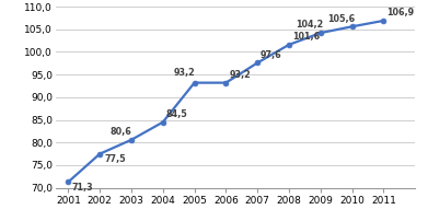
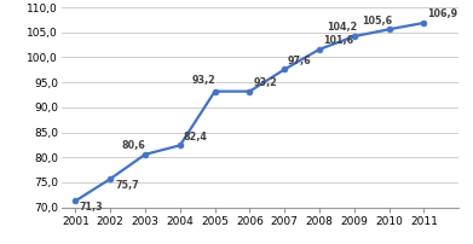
2002: 77,5 -> 75,7
2004: 84,5 -> 82,4
